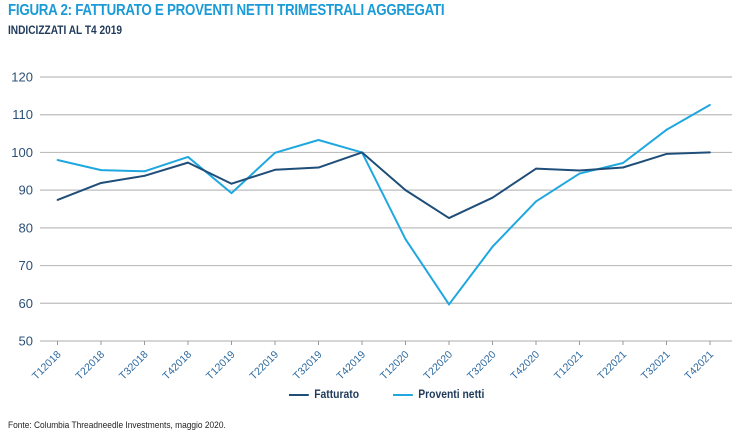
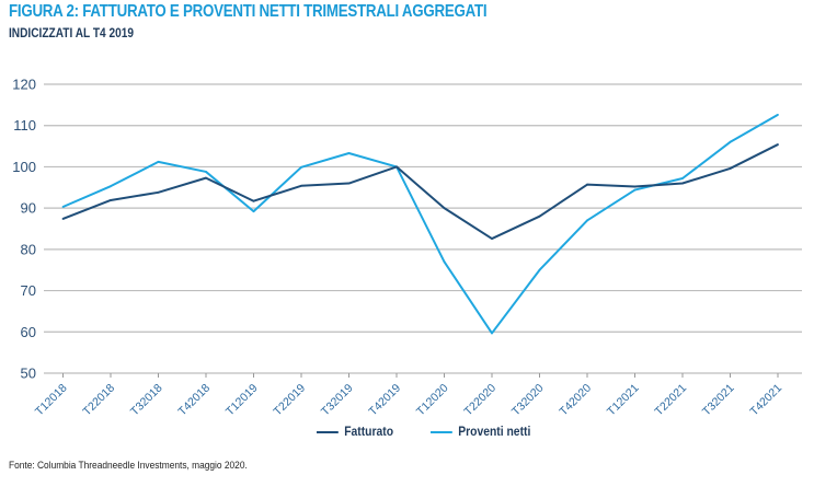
Proventi netti/T12018: 98 -> 90
Proventi netti/T32018: 95 -> 101
Fatturato/T42021: 100 -> 105
